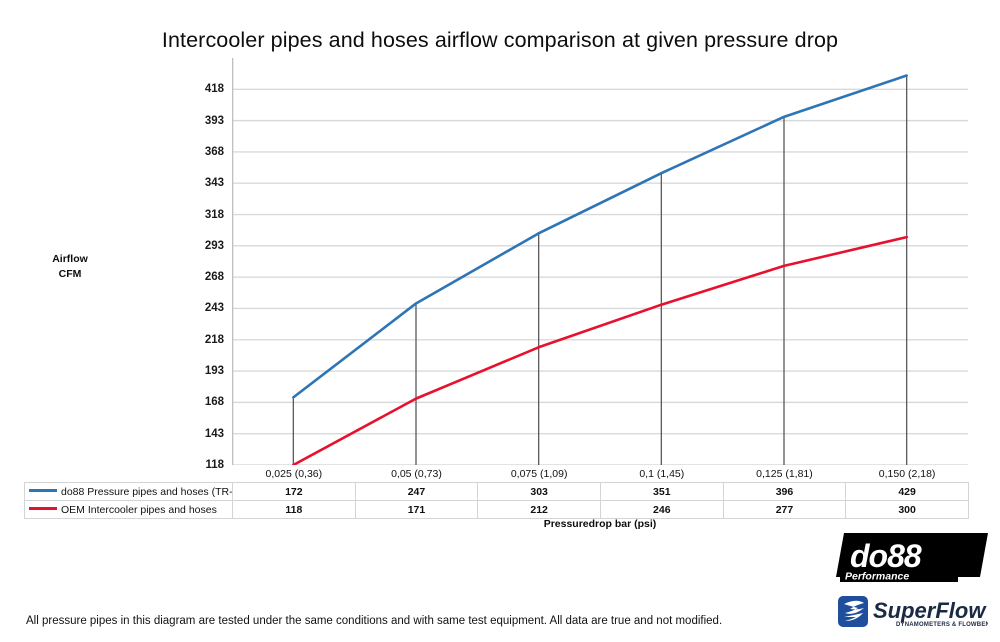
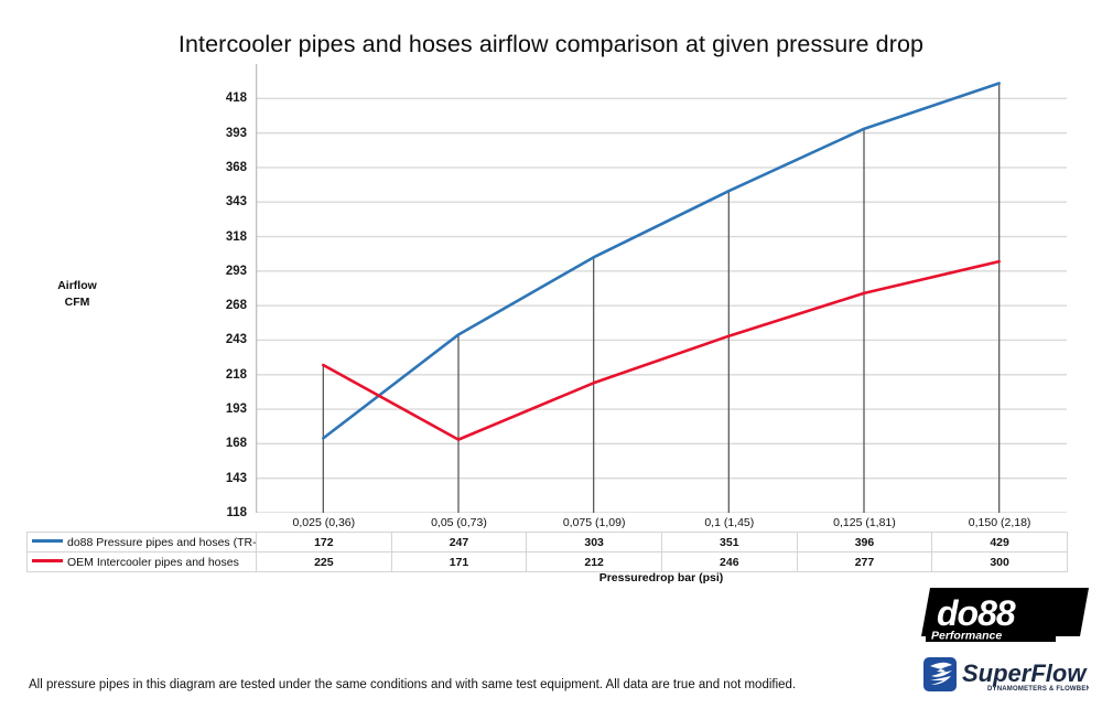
OEM Intercooler pipes and hoses/0,025 (0,36): 118 -> 225
